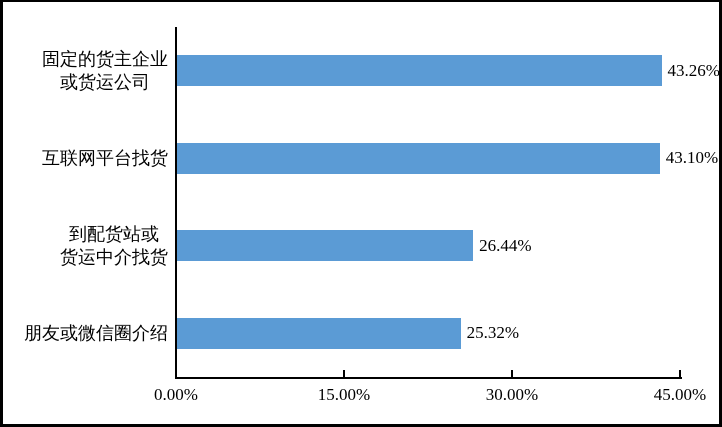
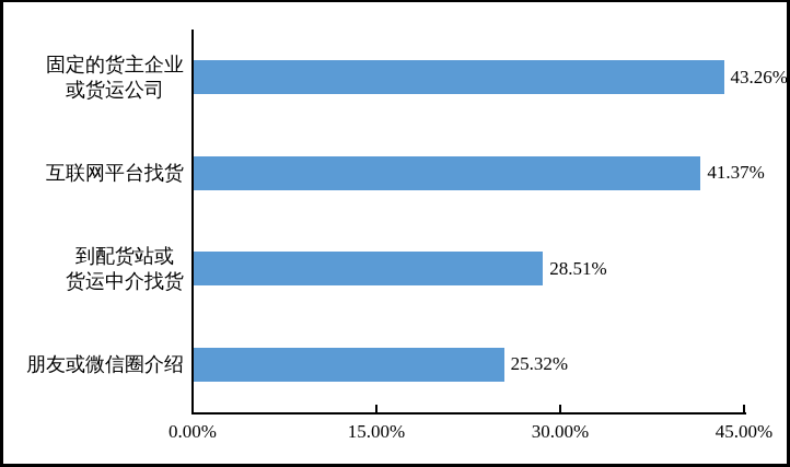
互联网平台找货: 43.10% -> 41.37%
到配货站或 货运中介找货: 26.44% -> 28.51%
